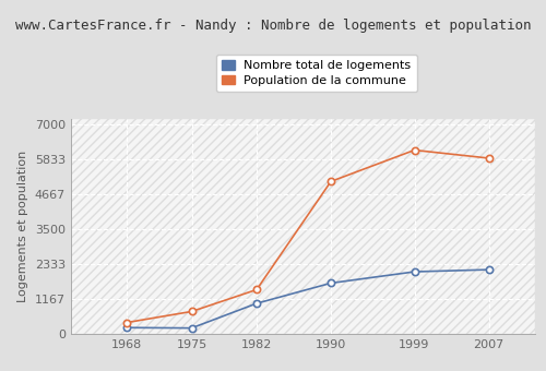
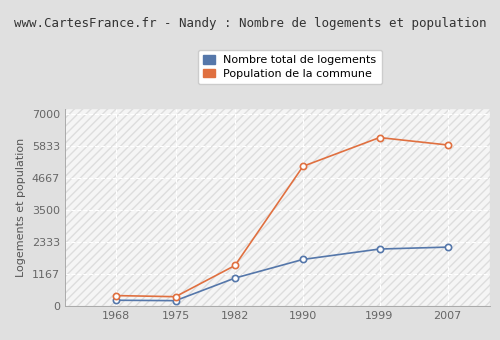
Population de la commune/1975: 750 -> 340
